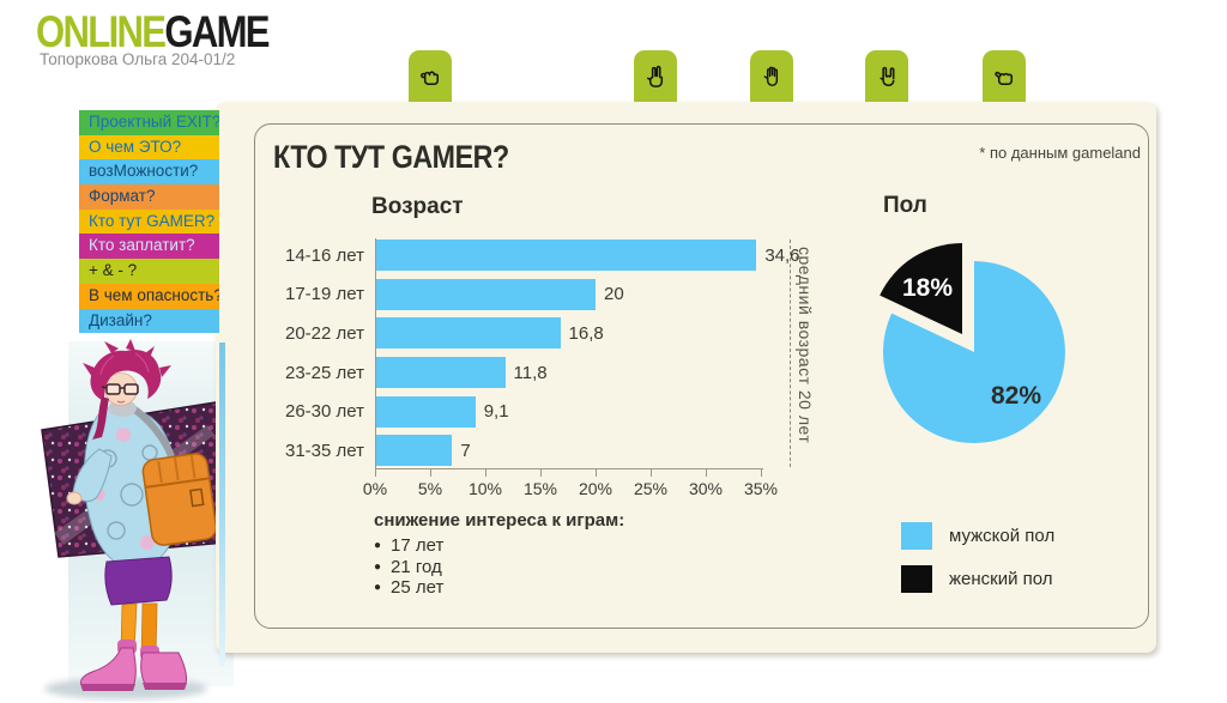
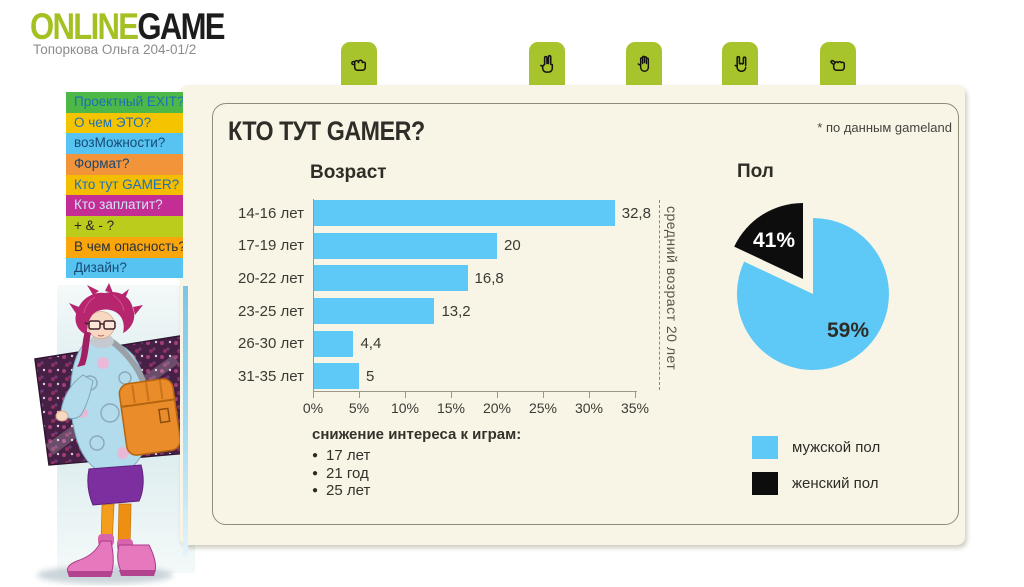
Возраст/14-16 лет: 34,6 -> 32,8
Возраст/23-25 лет: 11,8 -> 13,2
Возраст/26-30 лет: 9,1 -> 4,4
Возраст/31-35 лет: 7 -> 5
Пол/мужской пол: 82% -> 59%
Пол/женский пол: 18% -> 41%
